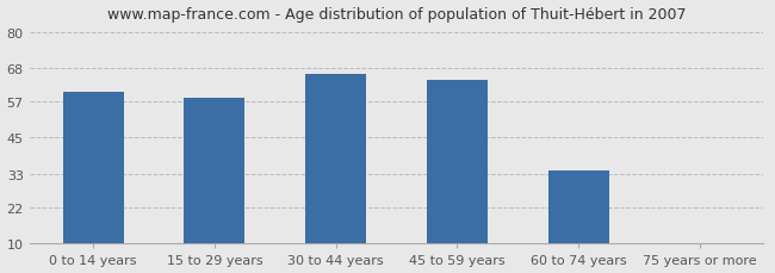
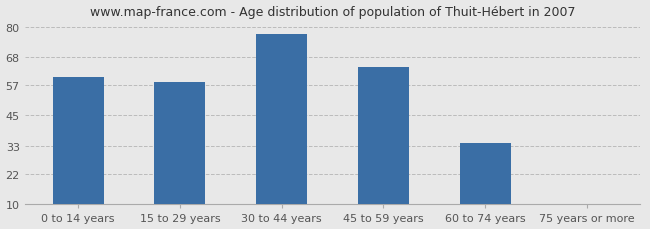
30 to 44 years: 66 -> 77
